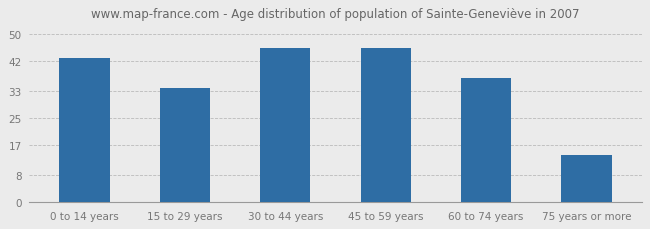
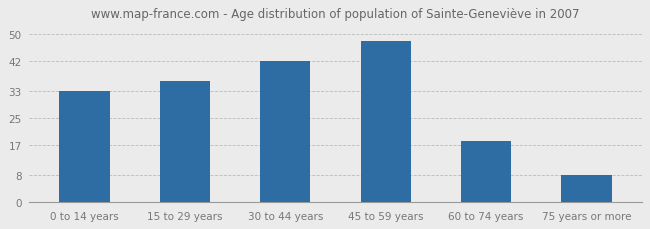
0 to 14 years: 43 -> 33
15 to 29 years: 34 -> 36
30 to 44 years: 46 -> 42
45 to 59 years: 46 -> 48
60 to 74 years: 37 -> 18
75 years or more: 14 -> 8
